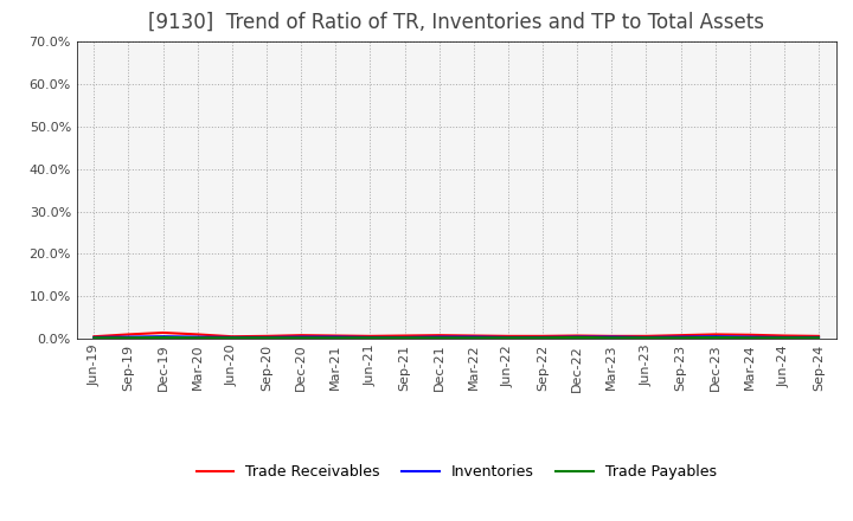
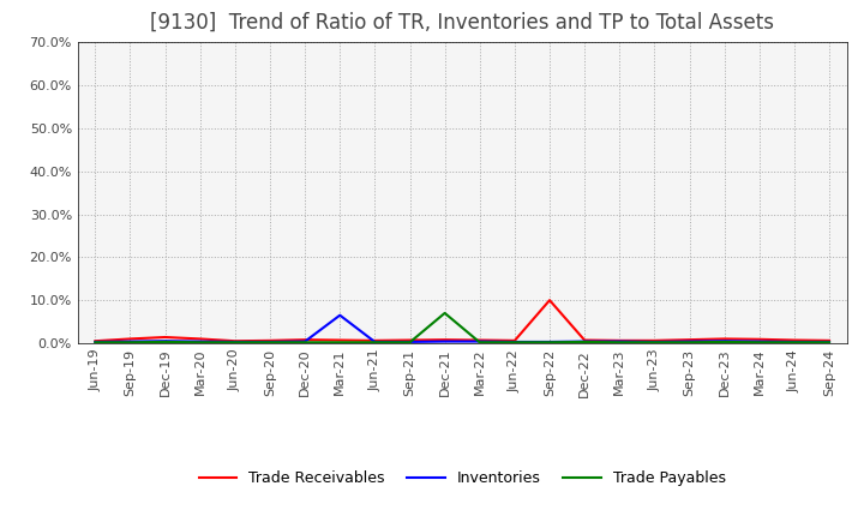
Inventories/Mar-21: 0.4% -> 6.5%
Trade Payables/Dec-21: 0.2% -> 7.0%
Trade Receivables/Sep-22: 0.6% -> 10.0%
